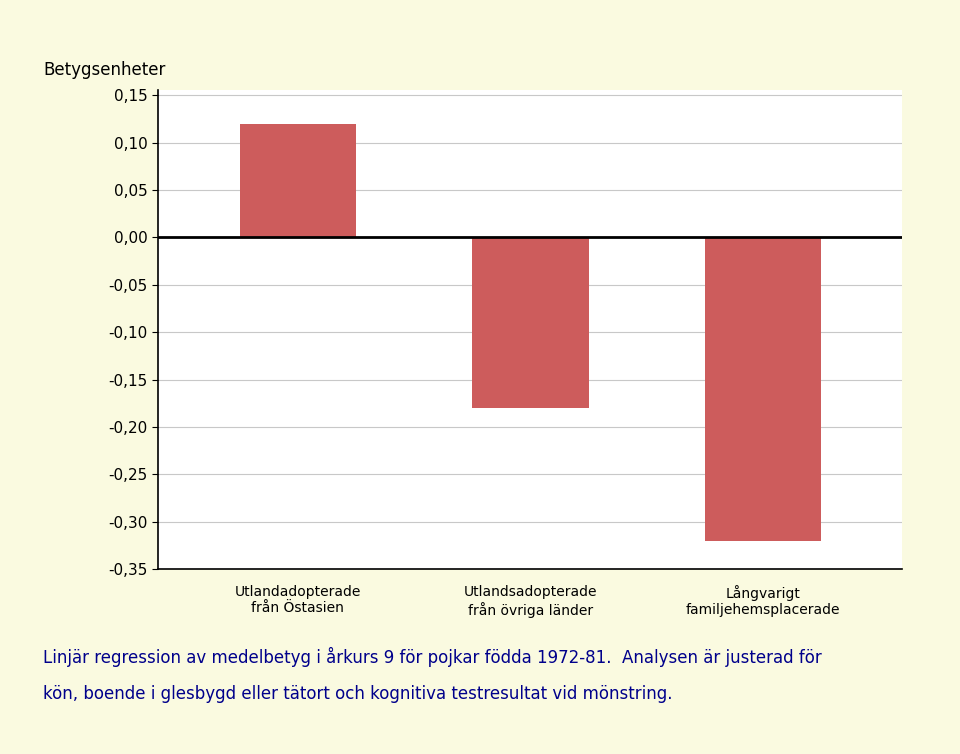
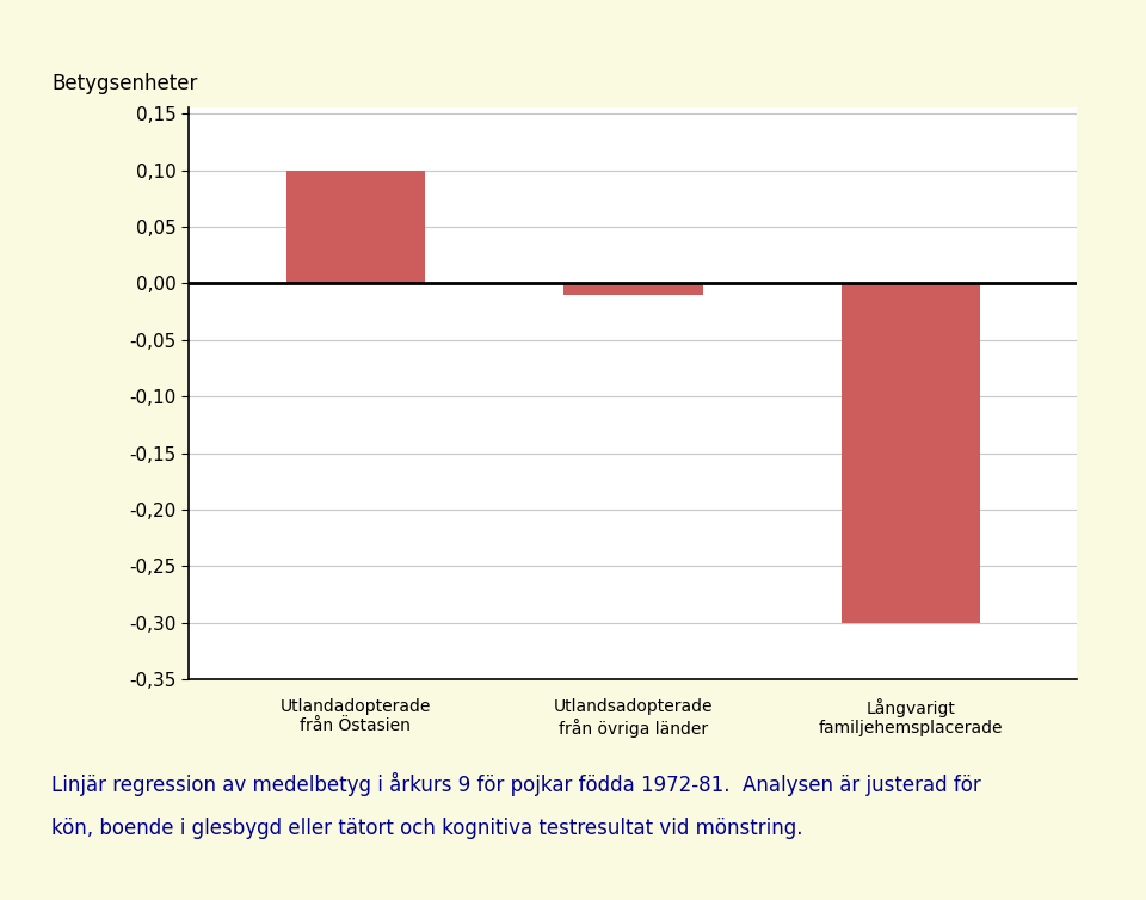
Utlandadopterade från Östasien: 0,12 -> 0,10
Utlandsadopterade från övriga länder: -0,18 -> -0,01
Långvarigt familjehemsplacerade: -0,32 -> -0,30
